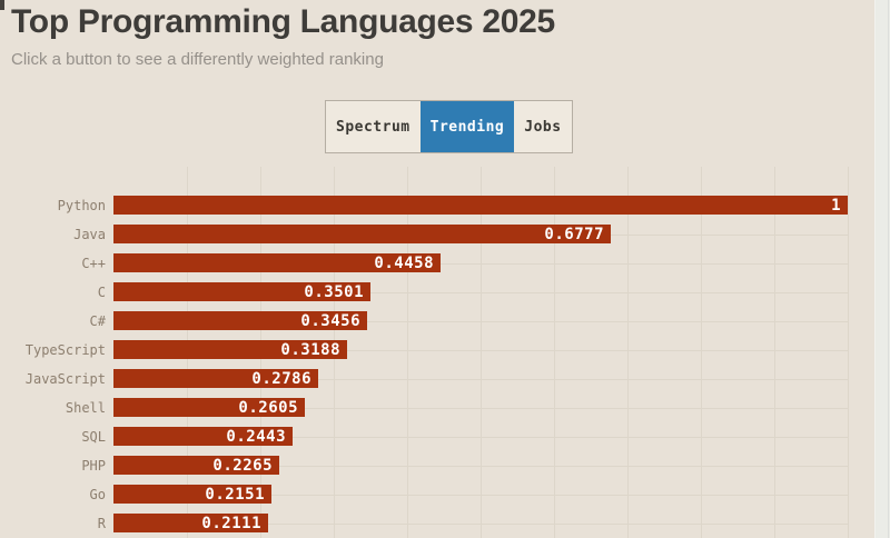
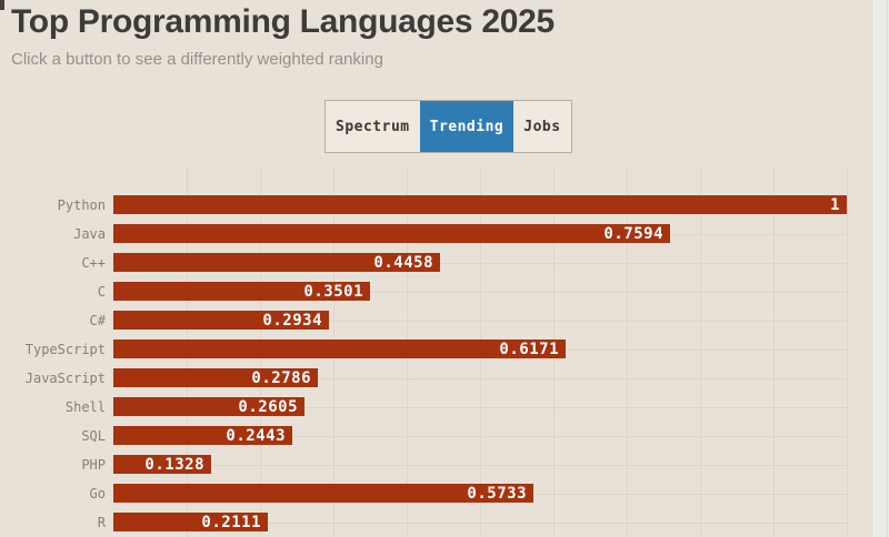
Java: 0.6777 -> 0.7594
C#: 0.3456 -> 0.2934
TypeScript: 0.3188 -> 0.6171
PHP: 0.2265 -> 0.1328
Go: 0.2151 -> 0.5733
